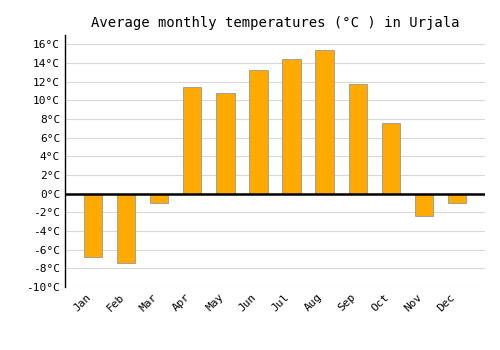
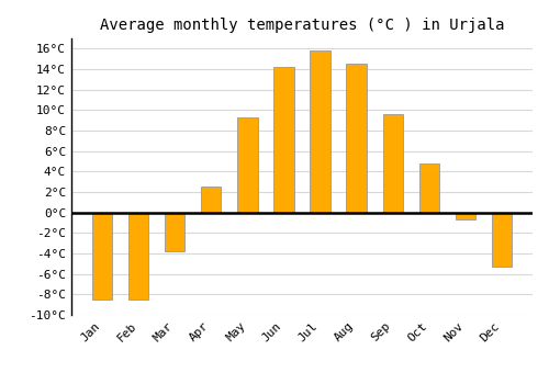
Jan: -6.8°C -> -8.5°C
Feb: -7.4°C -> -8.5°C
Mar: -1.0°C -> -3.8°C
Apr: 11.4°C -> 2.5°C
May: 10.8°C -> 9.3°C
Jun: 13.2°C -> 14.2°C
Jul: 14.4°C -> 15.8°C
Aug: 15.4°C -> 14.5°C
Sep: 11.8°C -> 9.6°C
Oct: 7.6°C -> 4.8°C
Nov: -2.4°C -> -0.7°C
Dec: -1.0°C -> -5.3°C
